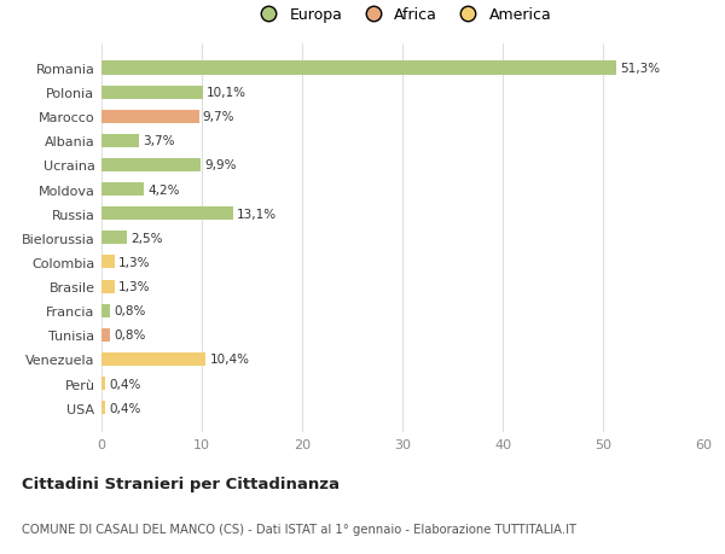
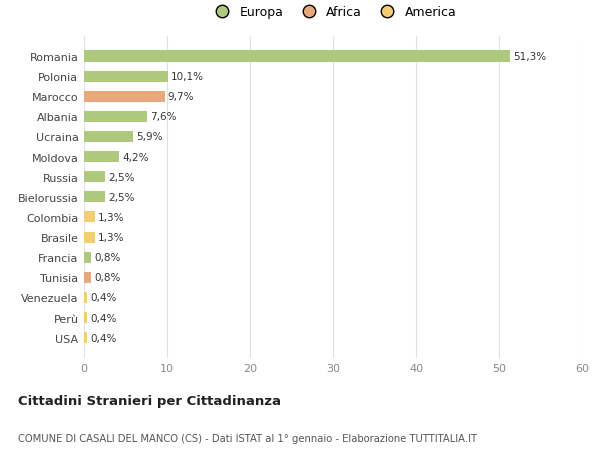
Albania: 3,7% -> 7,6%
Ucraina: 9,9% -> 5,9%
Russia: 13,1% -> 2,5%
Venezuela: 10,4% -> 0,4%
